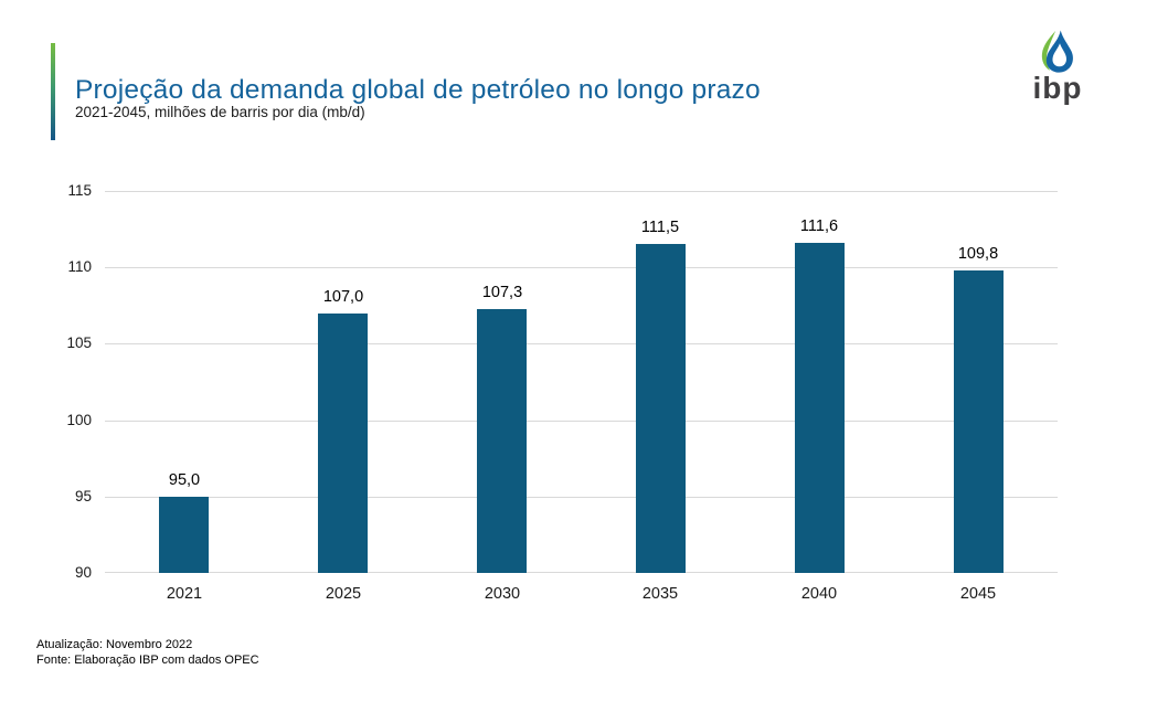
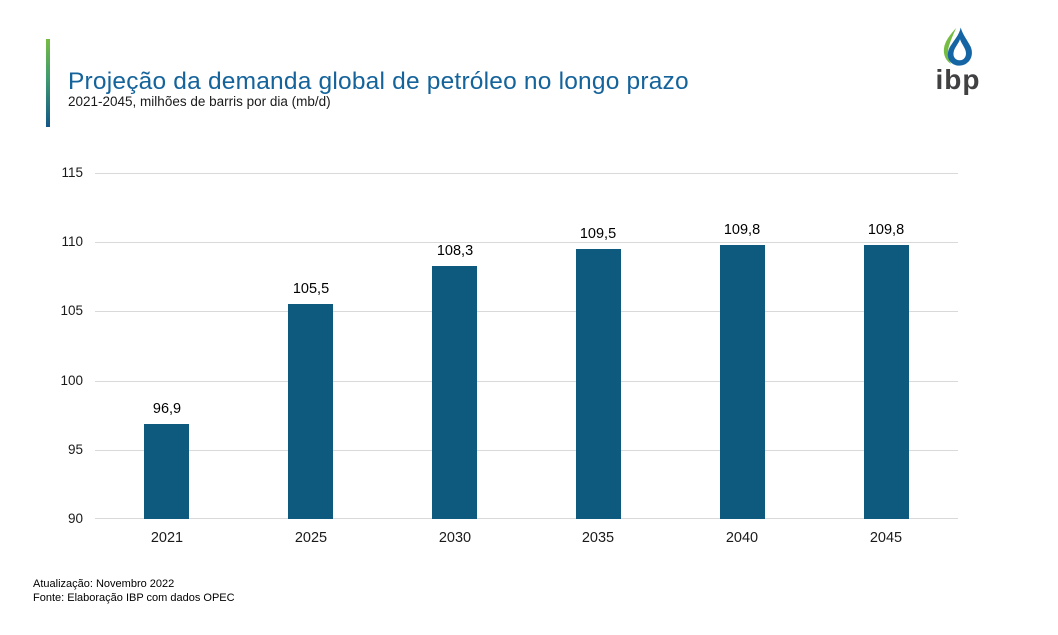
2021: 95,0 -> 96,9
2025: 107,0 -> 105,5
2030: 107,3 -> 108,3
2035: 111,5 -> 109,5
2040: 111,6 -> 109,8
